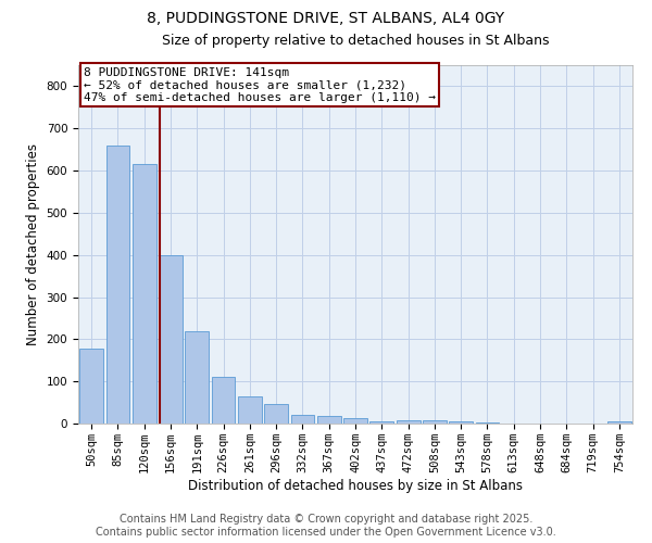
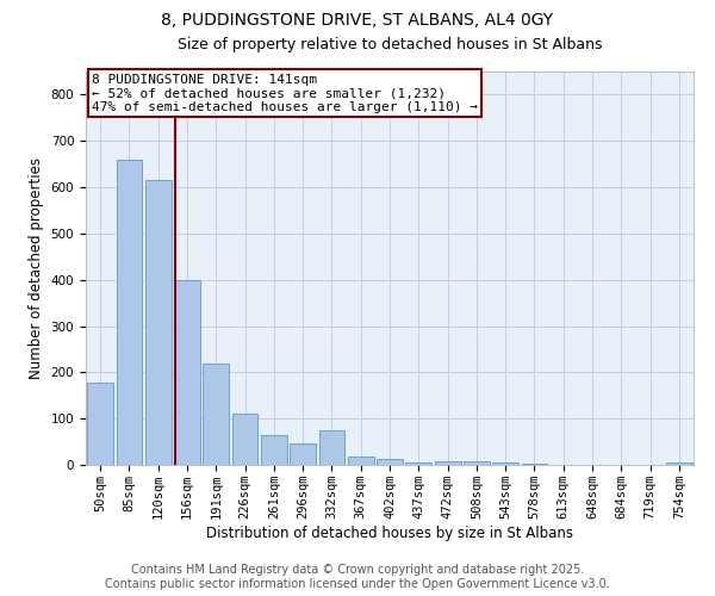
332sqm: 20 -> 75
